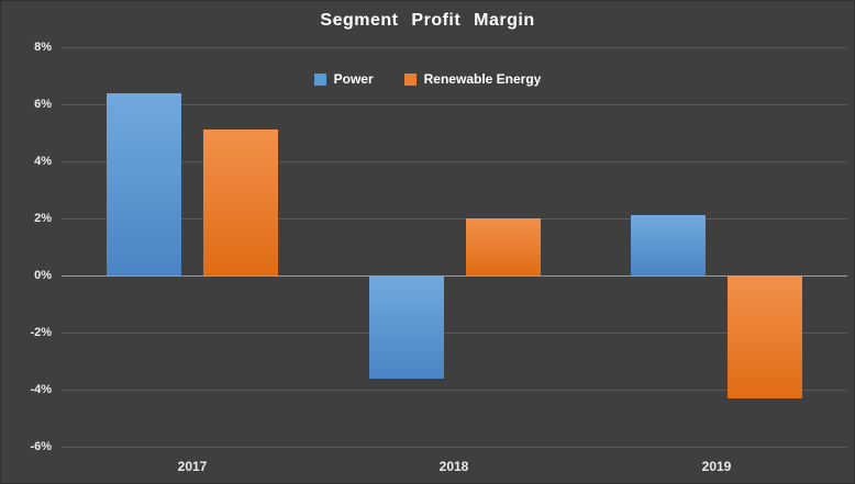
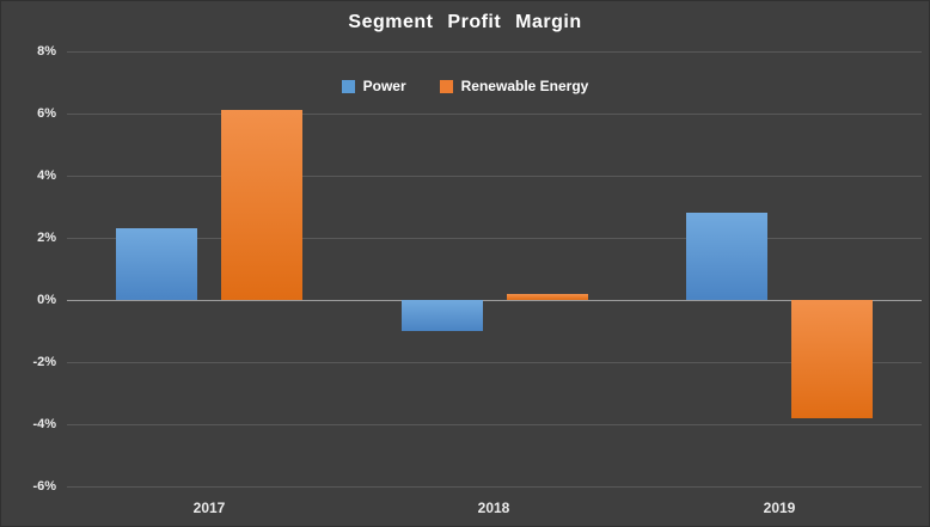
Power/2017: 6.4% -> 2.3%
Renewable Energy/2017: 5.1% -> 6.1%
Power/2018: -3.6% -> -1.0%
Renewable Energy/2018: 2.0% -> 0.2%
Power/2019: 2.1% -> 2.8%
Renewable Energy/2019: -4.3% -> -3.8%
